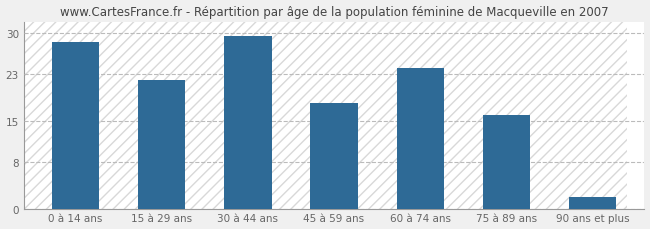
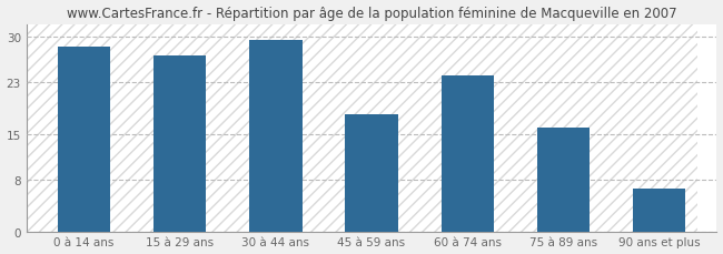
15 à 29 ans: 22.0 -> 27.2
90 ans et plus: 2.0 -> 6.6
